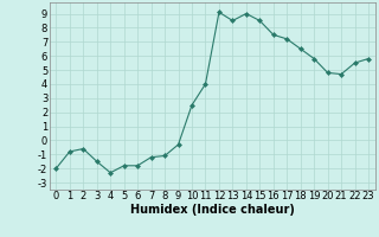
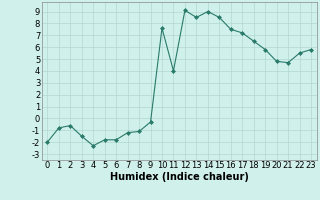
10: 2.5 -> 7.6
